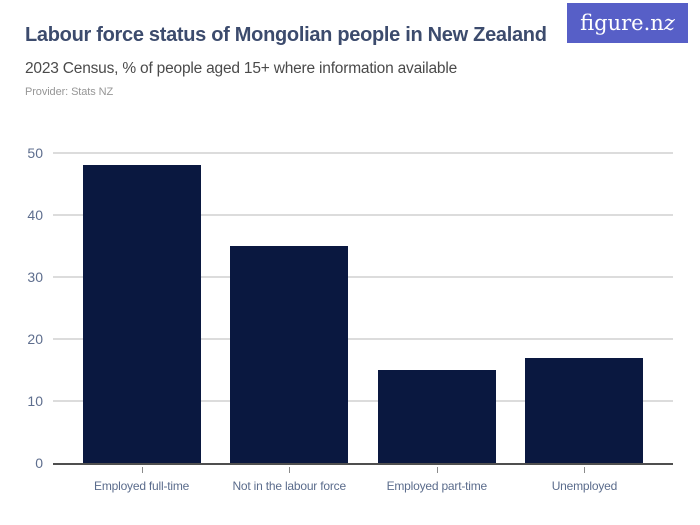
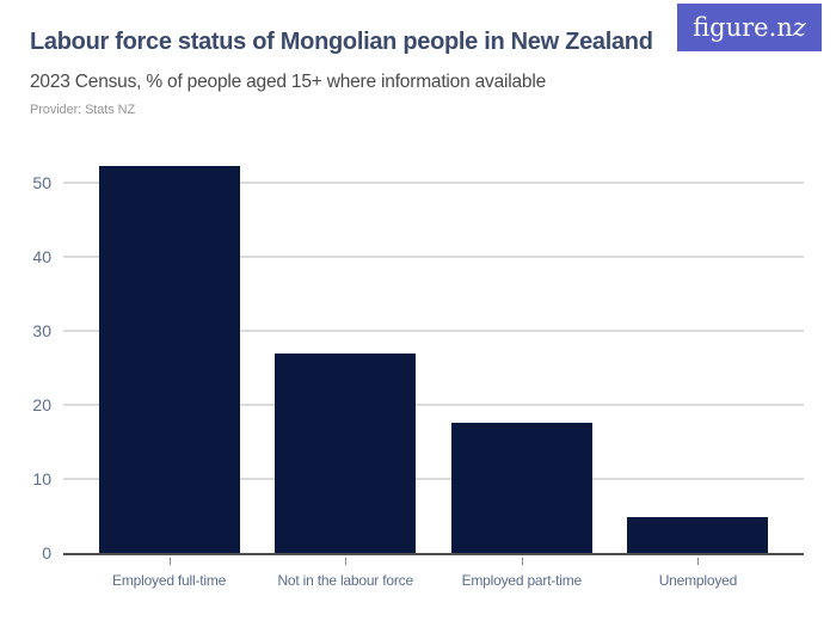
Employed full-time: 48 -> 52
Not in the labour force: 35 -> 27
Employed part-time: 15 -> 18
Unemployed: 17 -> 5
